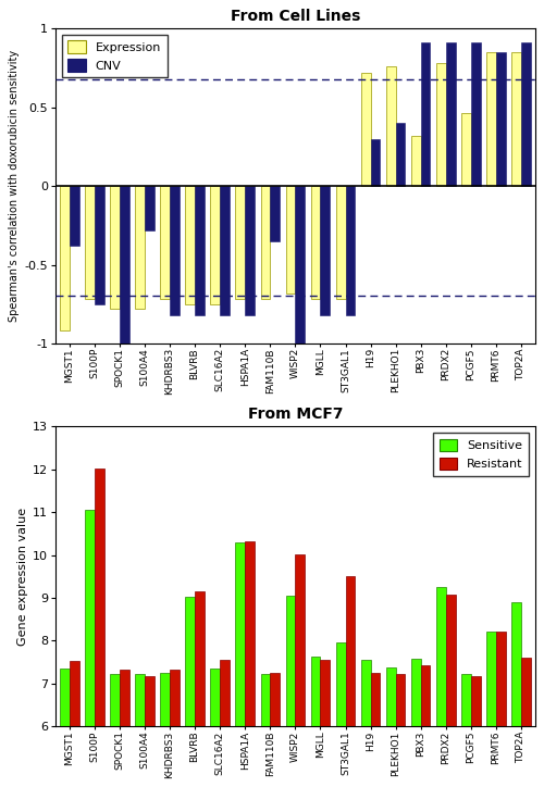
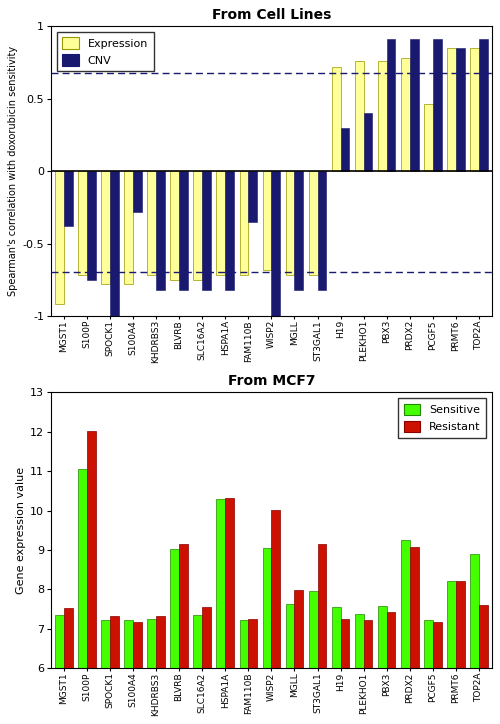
From Cell Lines/Expression/PBX3: 0.32 -> 0.76
From MCF7/Resistant/MGLL: 7.55 -> 7.98
From MCF7/Resistant/ST3GAL1: 9.50 -> 9.15
